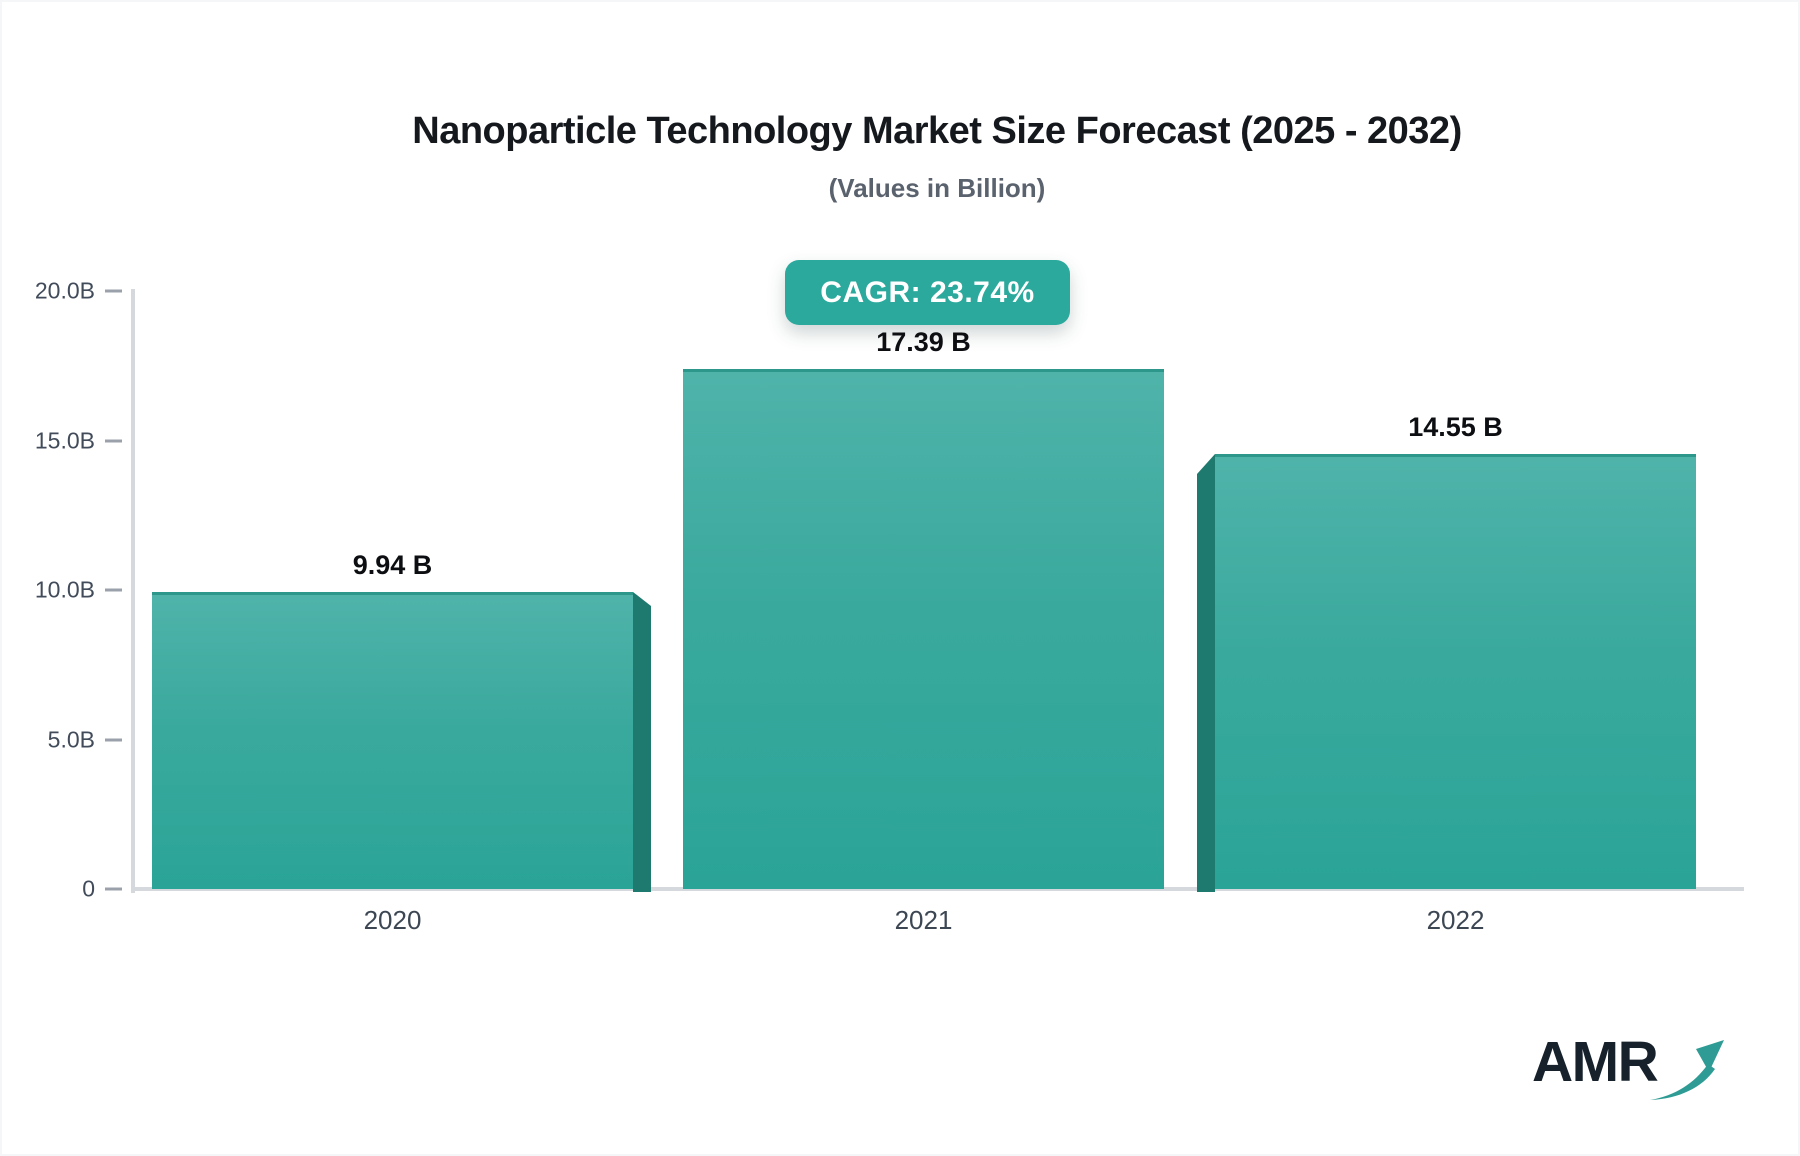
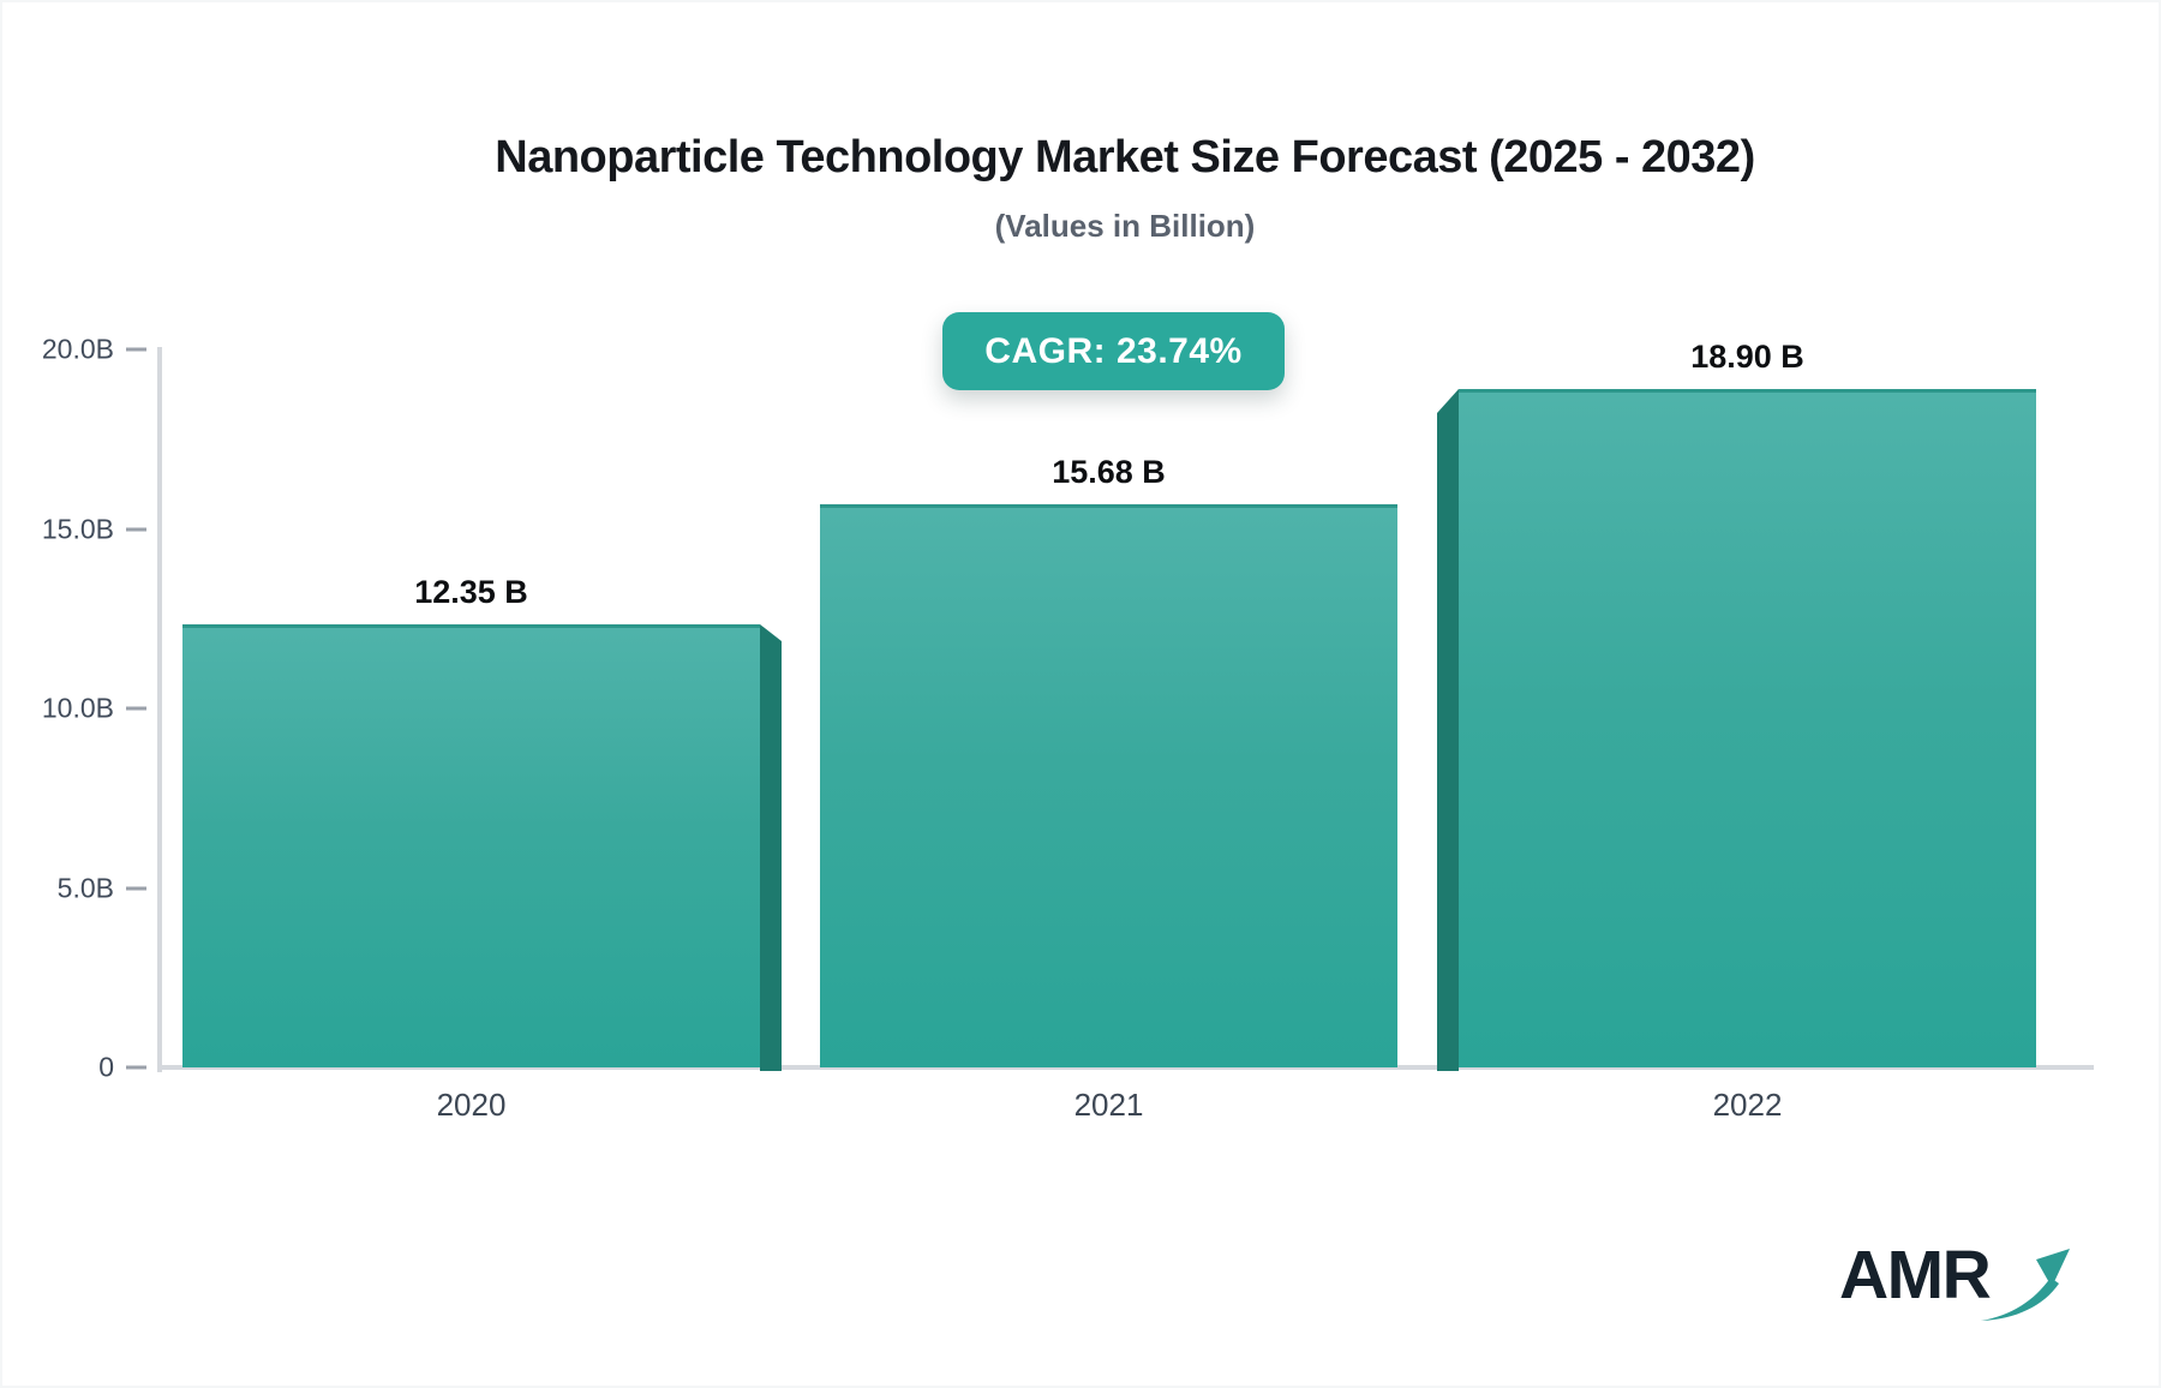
2020: 9.94 -> 12.35
2021: 17.39 -> 15.68
2022: 14.55 -> 18.90
